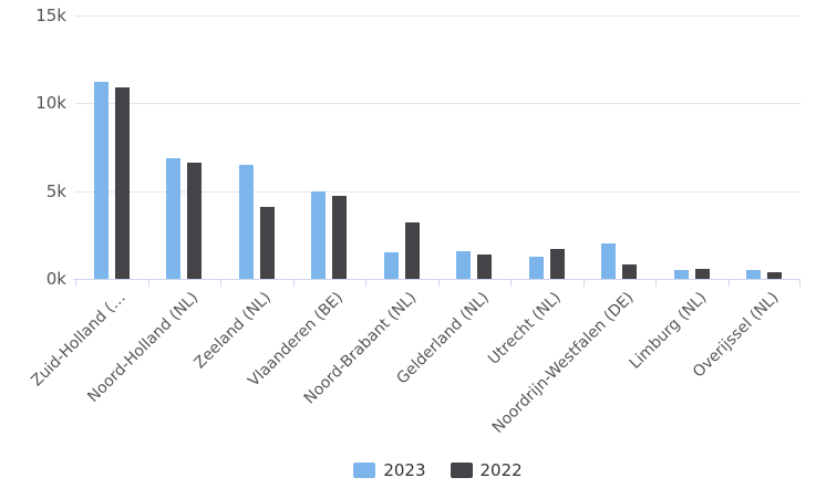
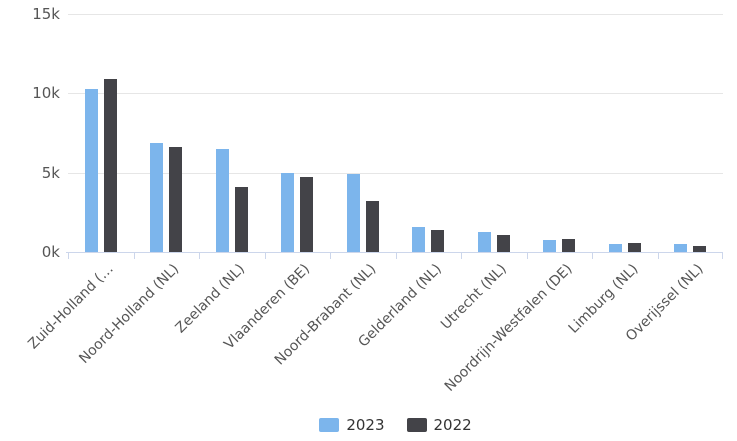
2023/Zuid-Holland (…: 11.2k -> 10.2k
2023/Noord-Brabant (NL): 1.5k -> 4.9k
2022/Utrecht (NL): 1.7k -> 1.0k
2023/Noordrijn-Westfalen (DE): 2.0k -> 0.8k
